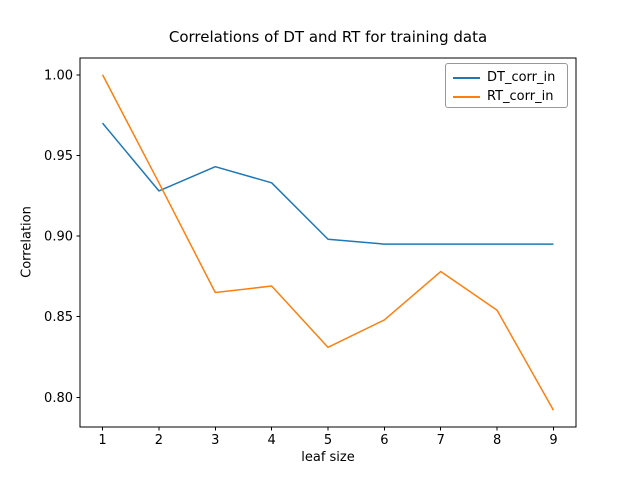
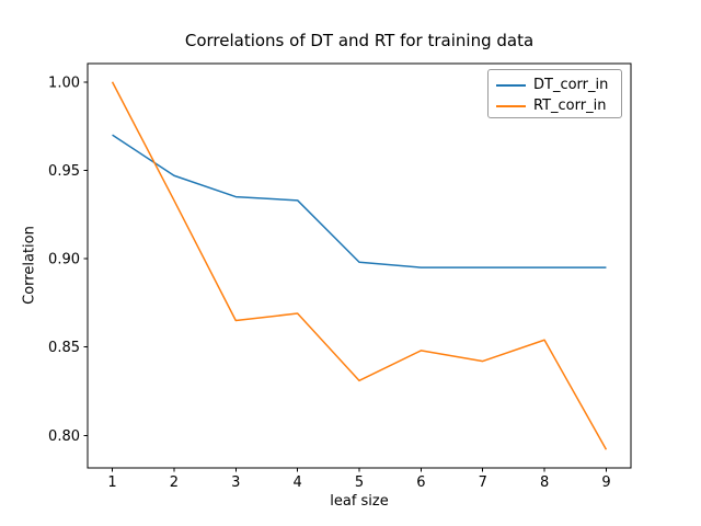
DT_corr_in/2: 0.928 -> 0.947
DT_corr_in/3: 0.943 -> 0.935
RT_corr_in/7: 0.878 -> 0.842
